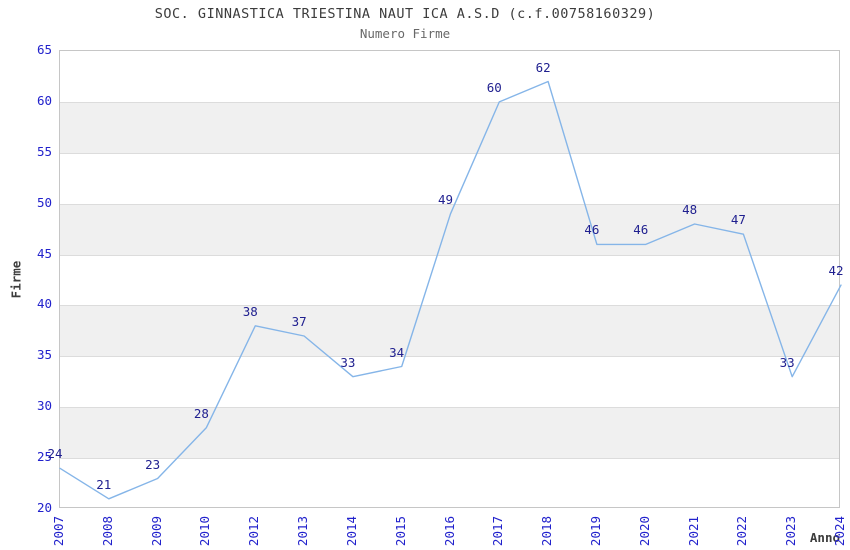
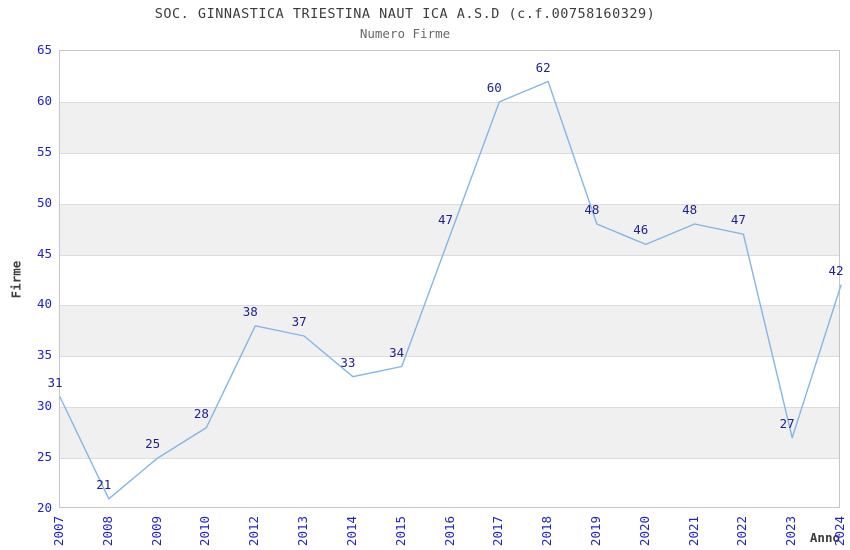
2007: 24 -> 31
2009: 23 -> 25
2016: 49 -> 47
2019: 46 -> 48
2023: 33 -> 27
